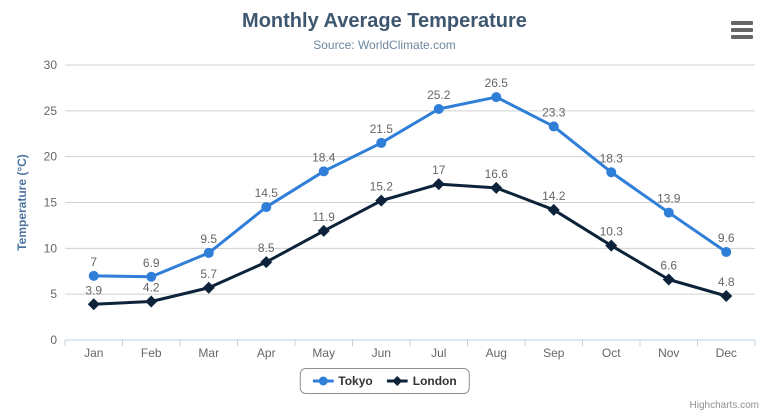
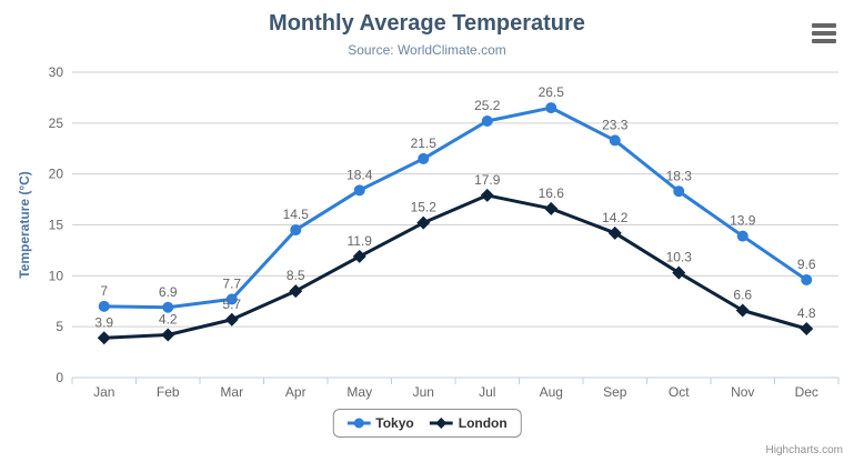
Tokyo/Mar: 9.5 -> 7.7
London/Jul: 17 -> 17.9
